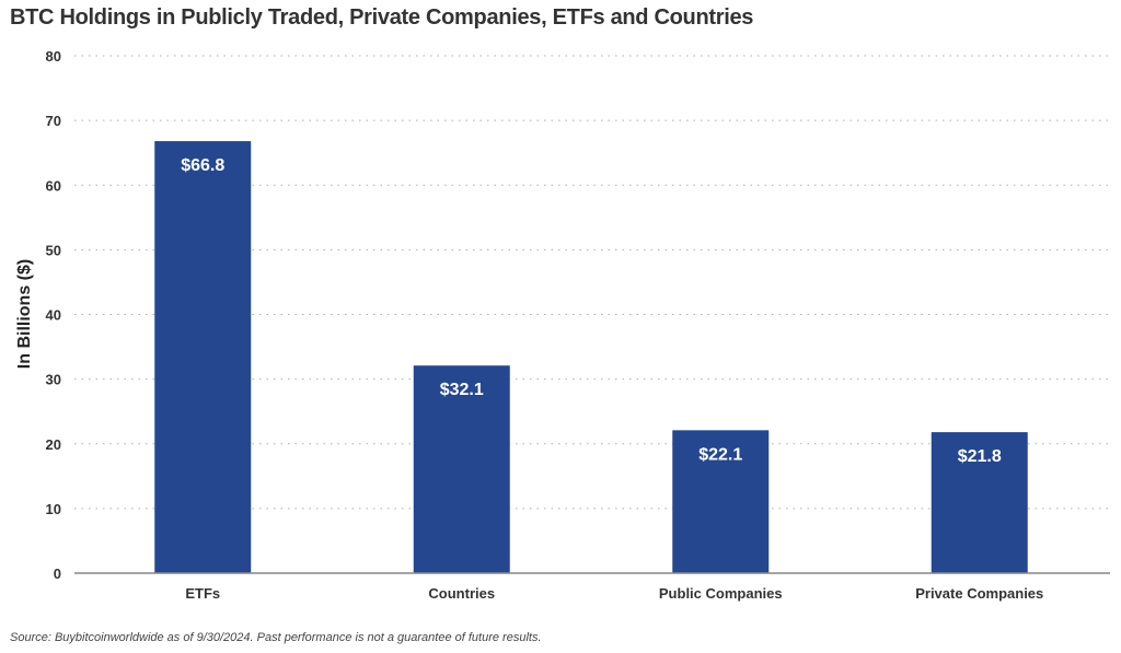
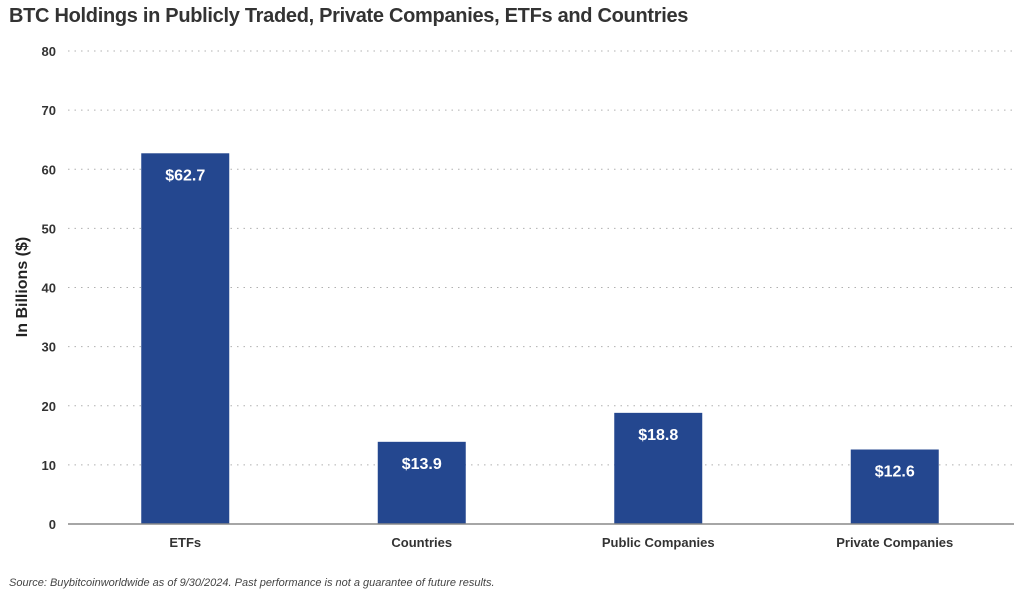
ETFs: $66.8 -> $62.7
Countries: $32.1 -> $13.9
Public Companies: $22.1 -> $18.8
Private Companies: $21.8 -> $12.6
